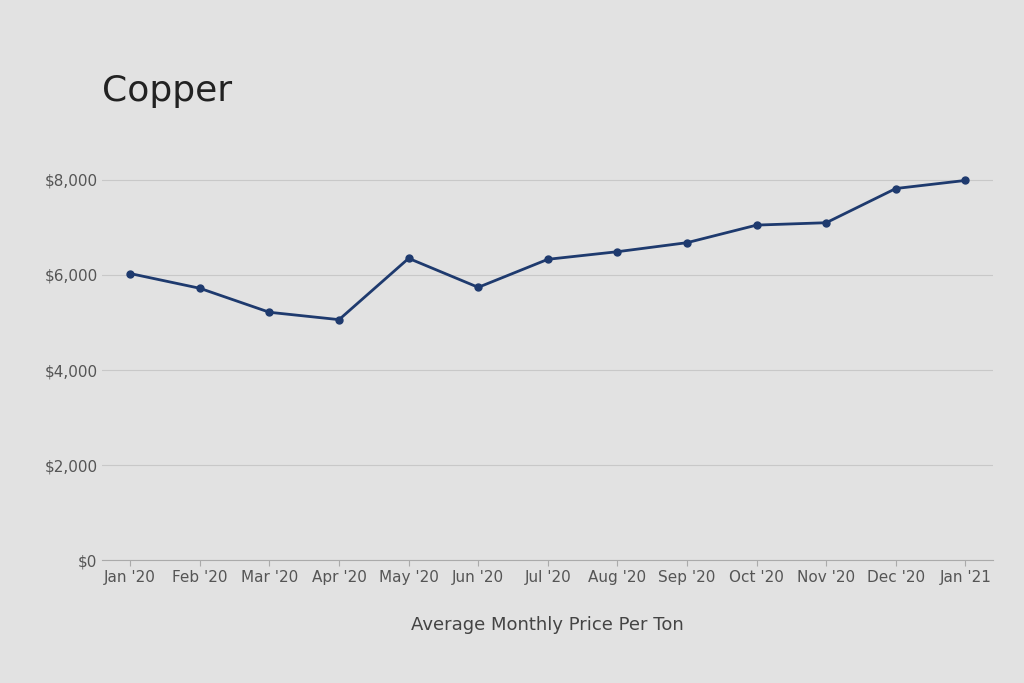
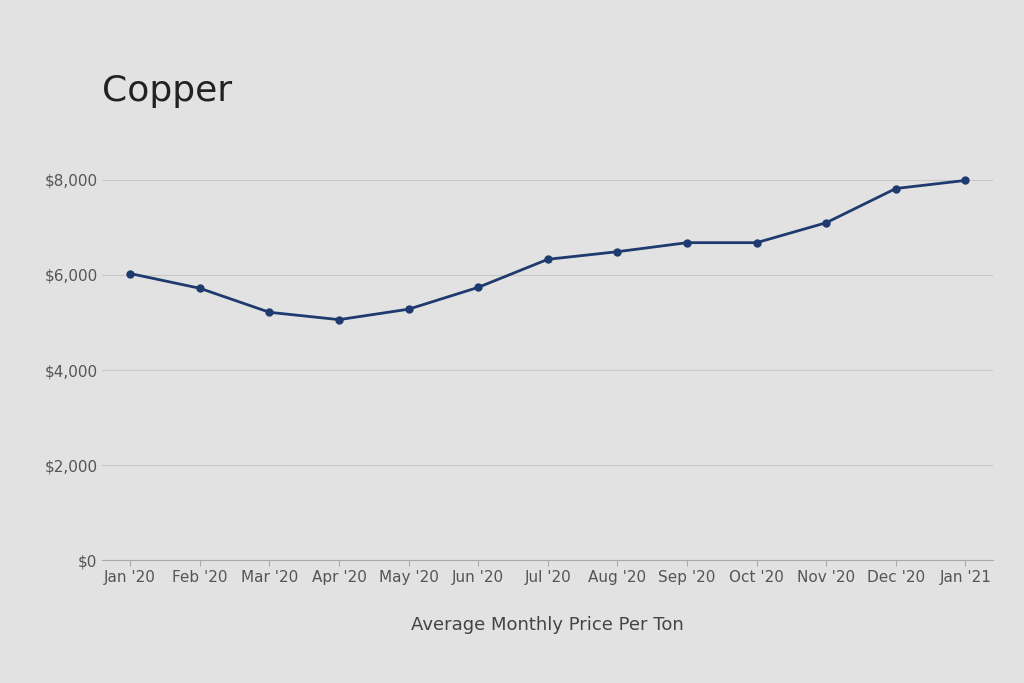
May '20: $6,350 -> $5,280
Oct '20: $7,050 -> $6,680
